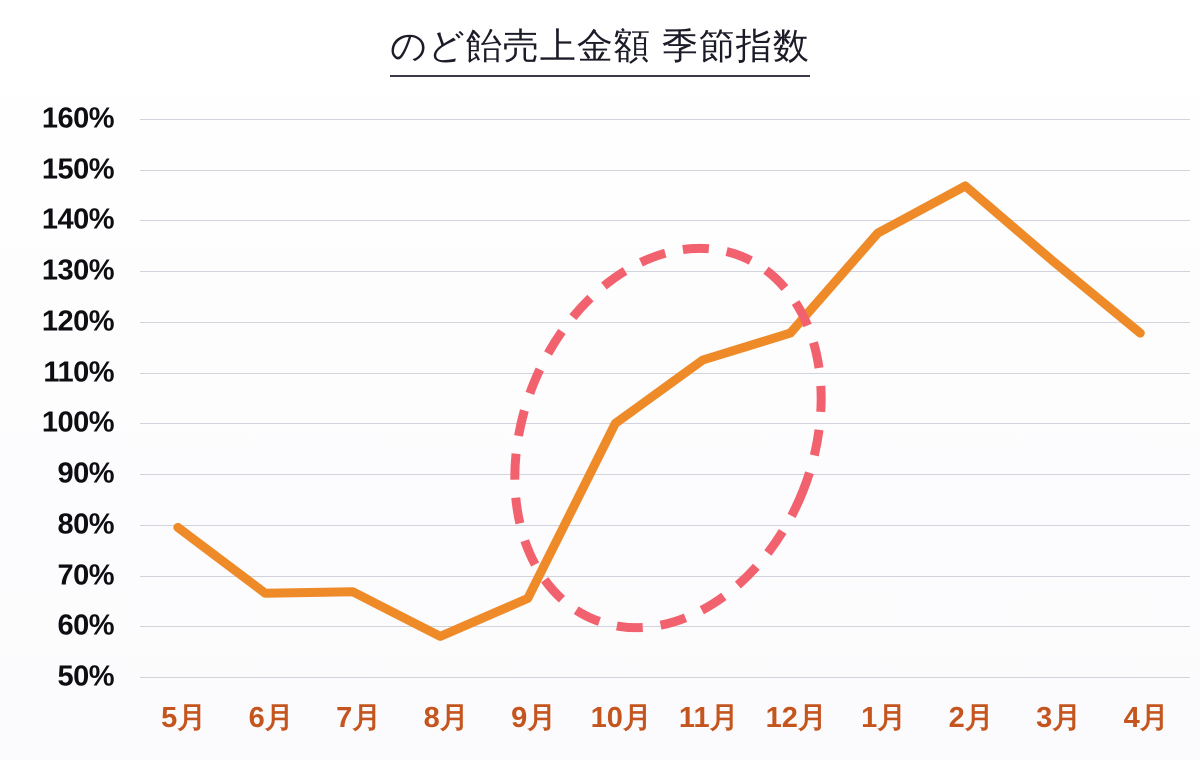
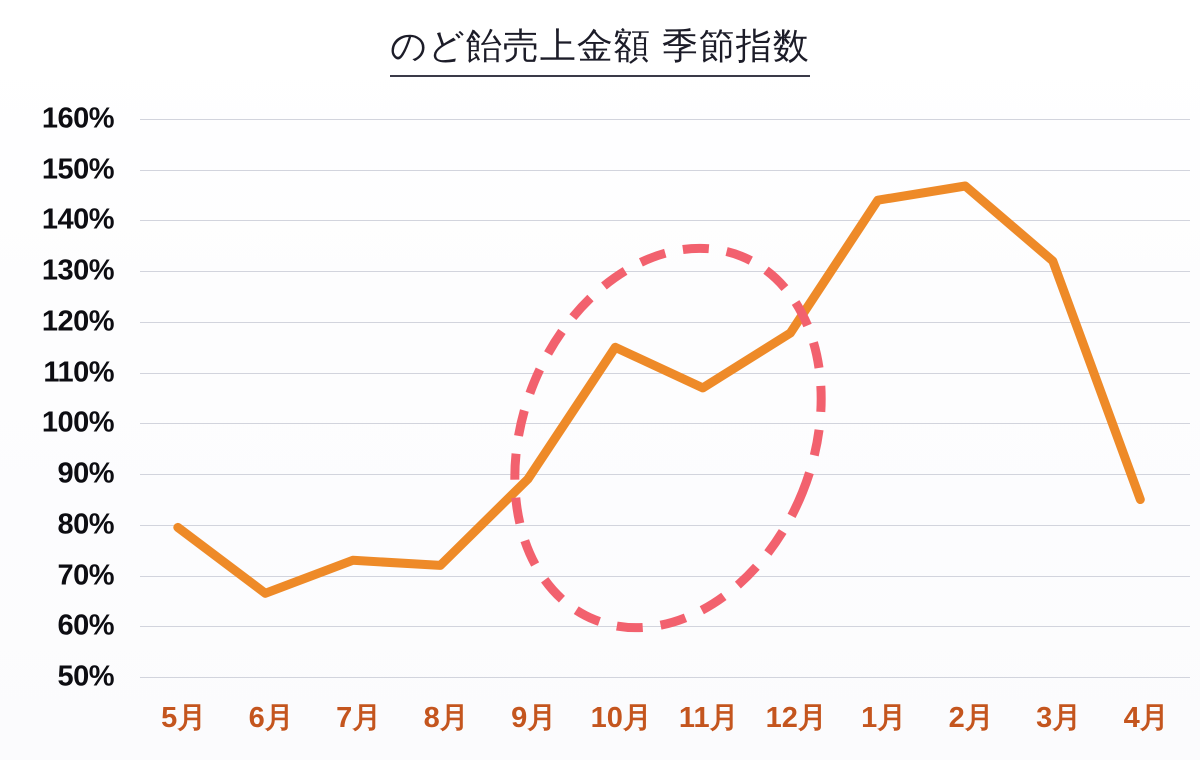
7月: 67% -> 73%
8月: 58% -> 72%
9月: 66% -> 89%
10月: 100% -> 115%
11月: 112% -> 107%
1月: 138% -> 144%
4月: 118% -> 85%
